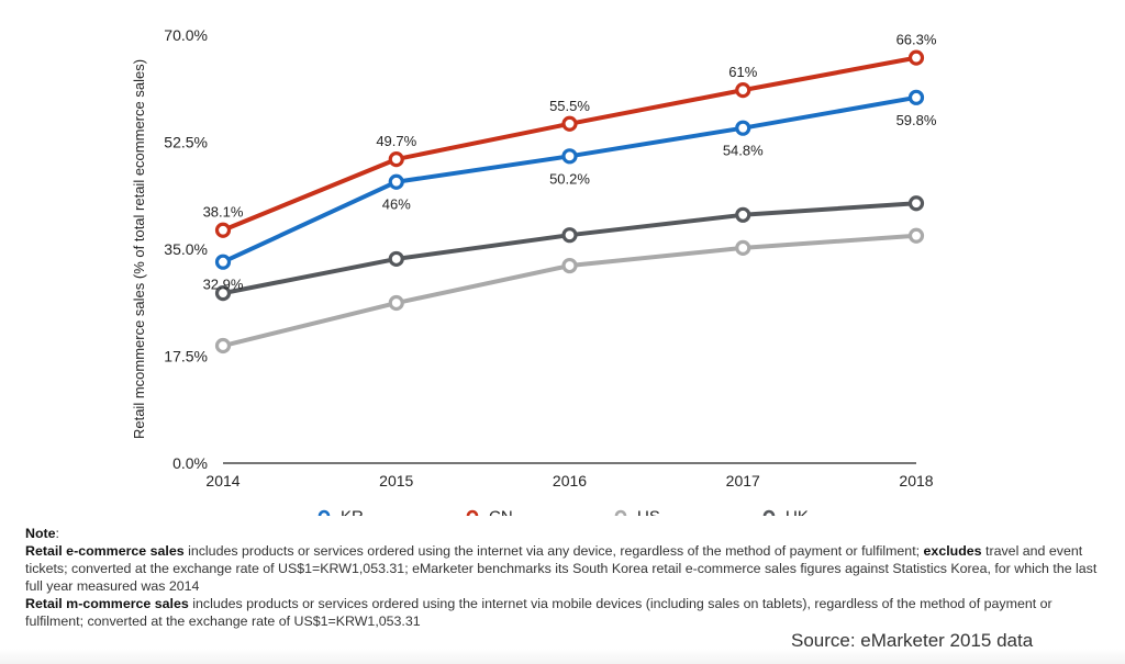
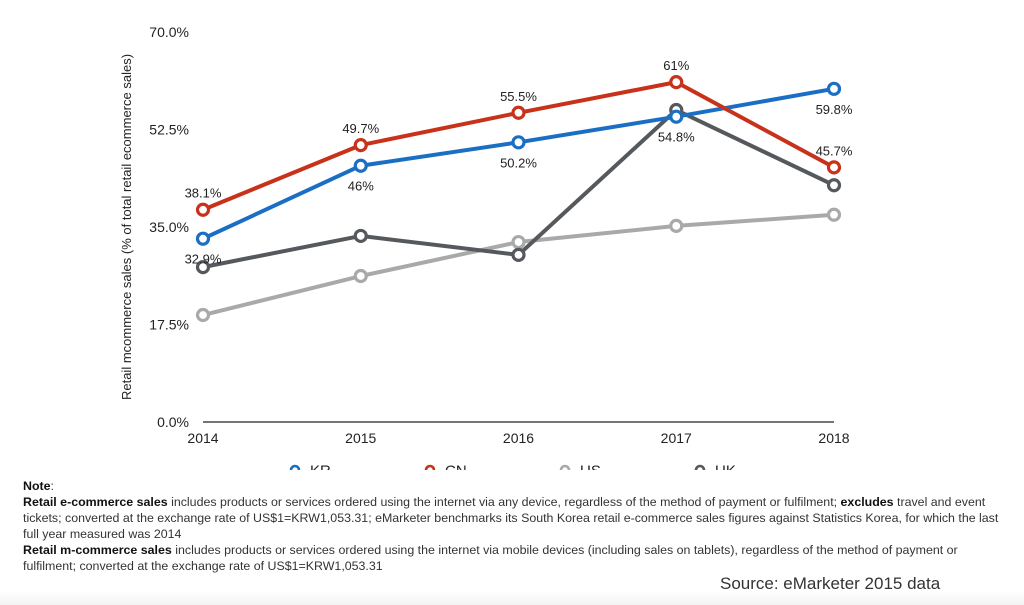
UK/2016: 37% -> 30%
UK/2017: 41% -> 56%
CN/2018: 66.3% -> 45.7%
